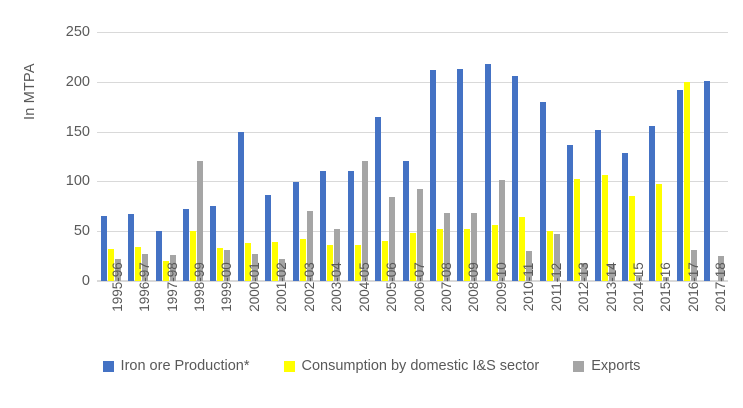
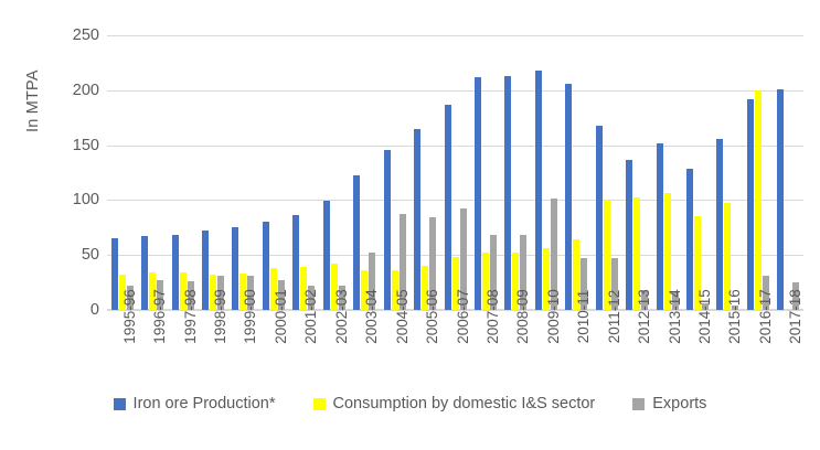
Iron ore Production*/1997-98: 50 -> 70
Consumption by domestic I&S sector/1997-98: 20 -> 30
Consumption by domestic I&S sector/1998-99: 50 -> 30
Exports/1998-99: 120 -> 30
Iron ore Production*/2000-01: 150 -> 80
Exports/2002-03: 70 -> 20
Iron ore Production*/2003-04: 110 -> 120
Iron ore Production*/2004-05: 110 -> 150
Exports/2004-05: 120 -> 90
Iron ore Production*/2006-07: 120 -> 190
Exports/2010-11: 30 -> 50
Iron ore Production*/2011-12: 180 -> 170
Consumption by domestic I&S sector/2011-12: 50 -> 100
